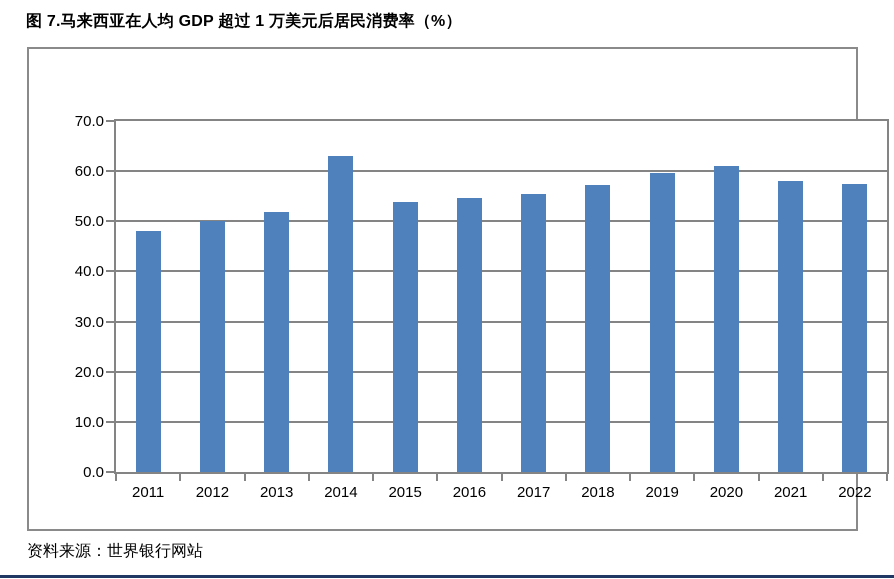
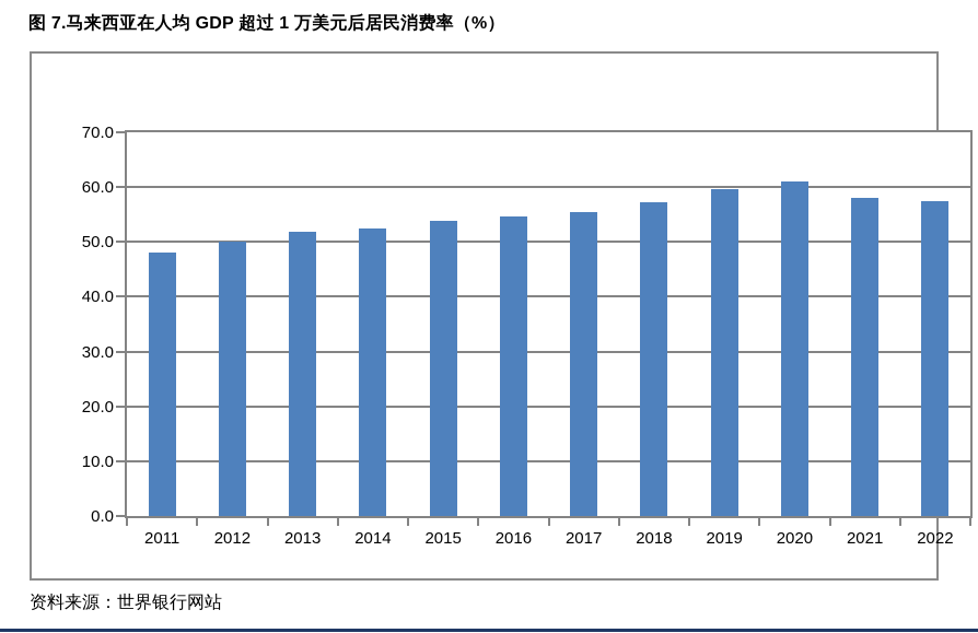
2014: 63 -> 52
